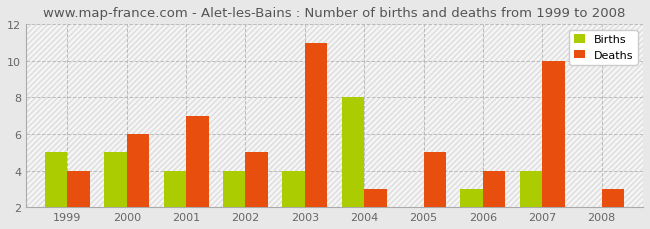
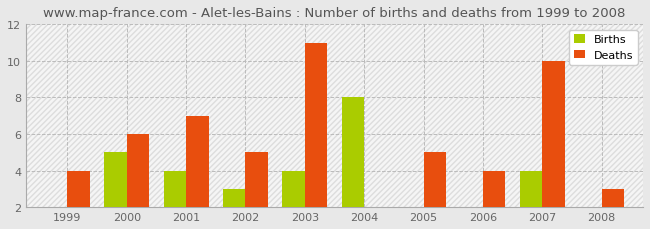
Births/1999: 5 -> 2
Births/2002: 4 -> 3
Deaths/2004: 3 -> 2
Births/2006: 3 -> 2
